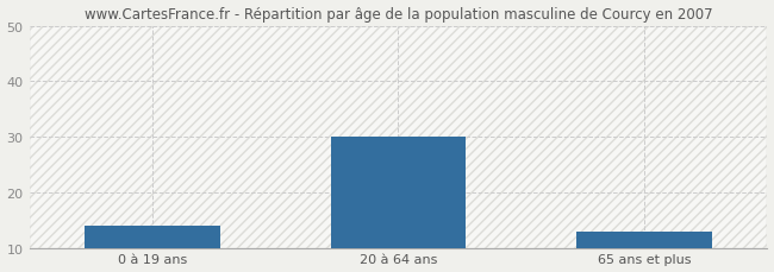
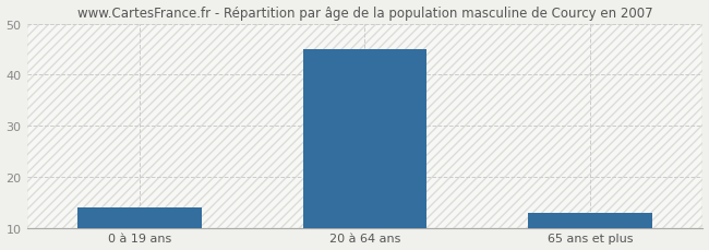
20 à 64 ans: 30 -> 45
